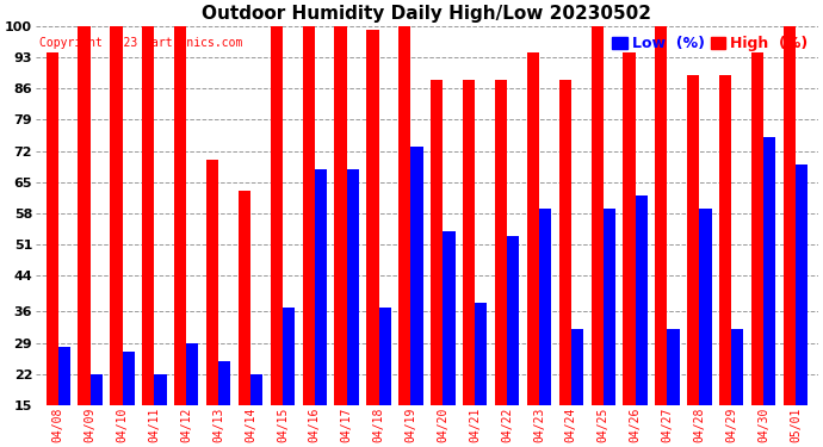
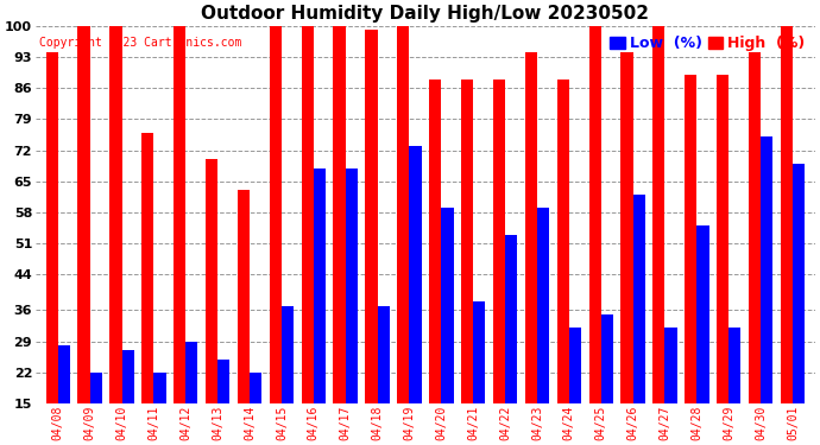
High (%)/04/11: 100 -> 76
Low (%)/04/20: 54 -> 59
Low (%)/04/25: 59 -> 35
Low (%)/04/28: 59 -> 55
